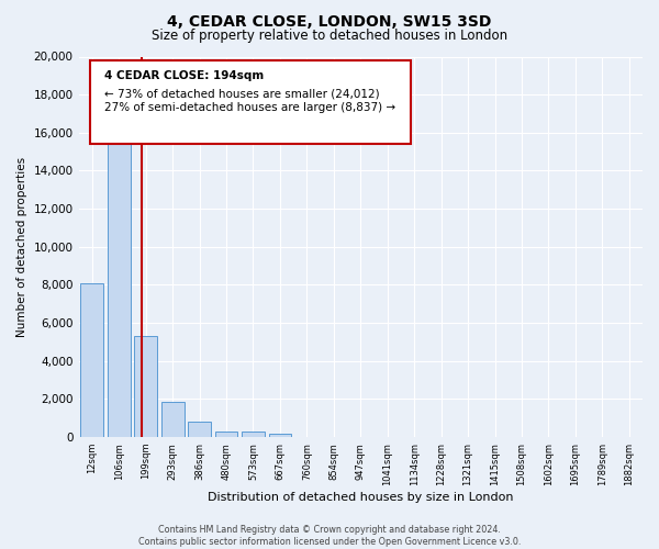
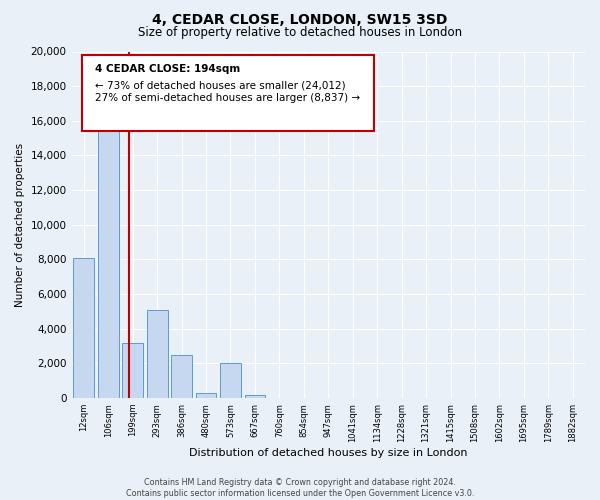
199sqm: 5,300 -> 3,200
293sqm: 1,800 -> 5,100
386sqm: 800 -> 2,500
573sqm: 300 -> 2,000
